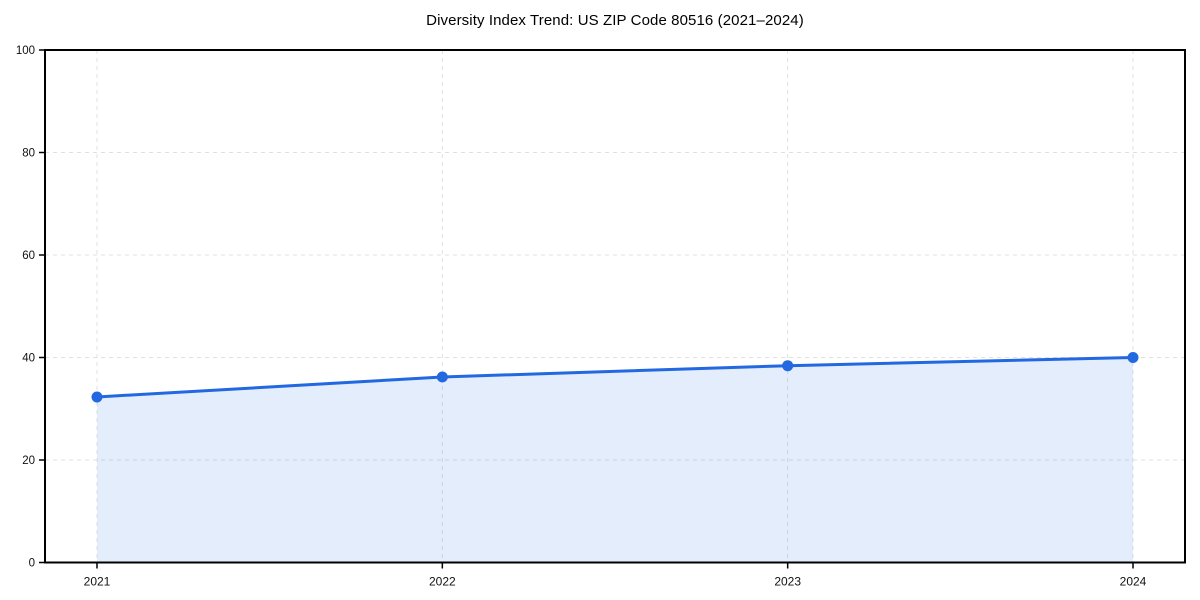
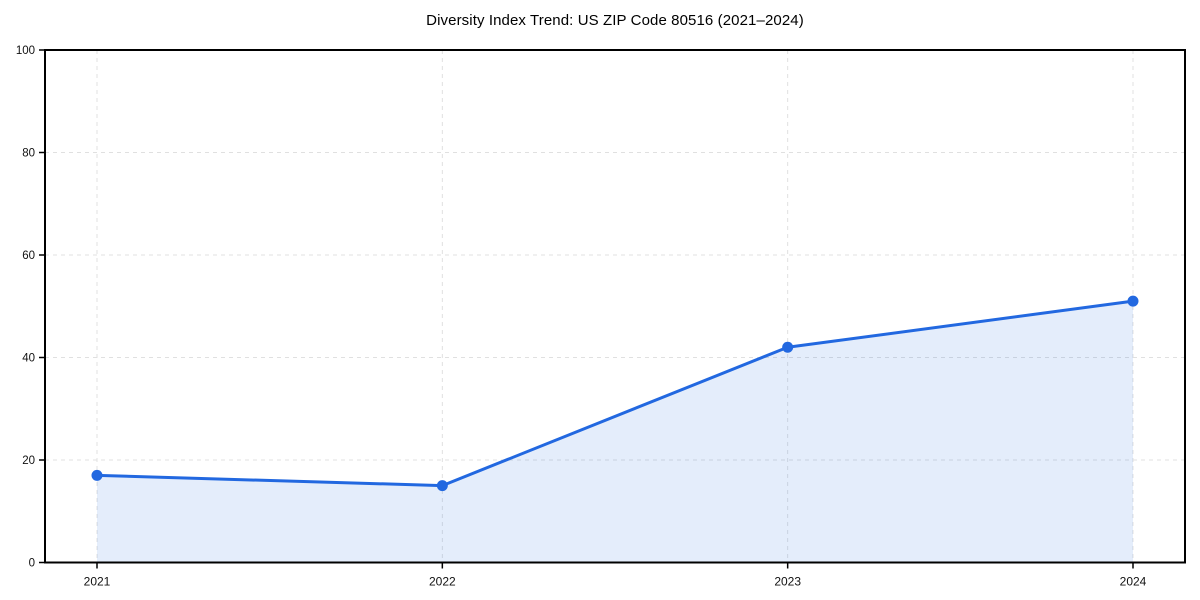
2021: 32 -> 17
2022: 36 -> 15
2023: 38 -> 42
2024: 40 -> 51
